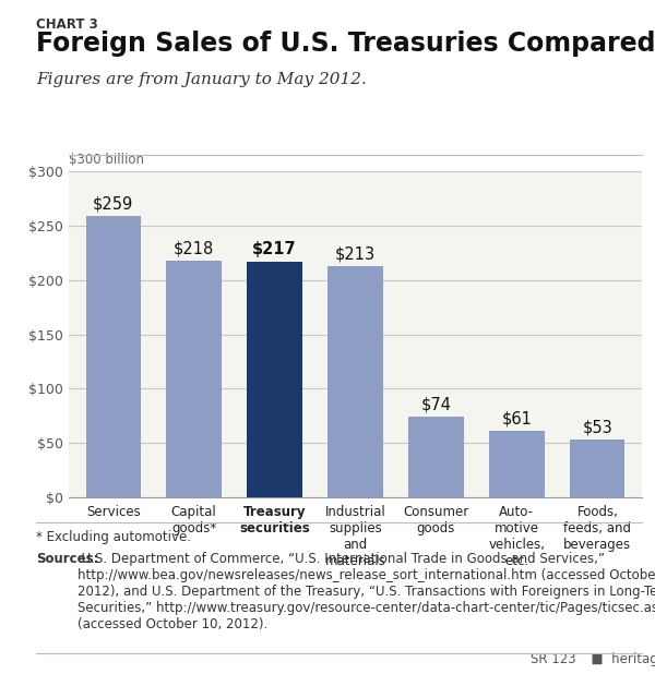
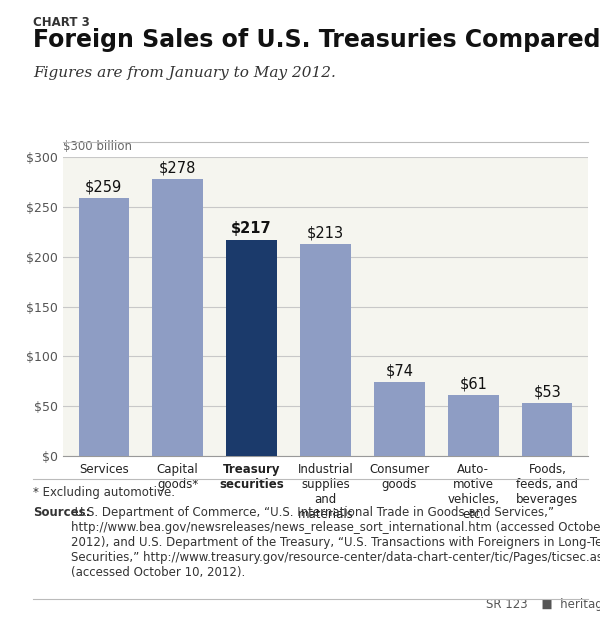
Capital goods*: $218 -> $278
